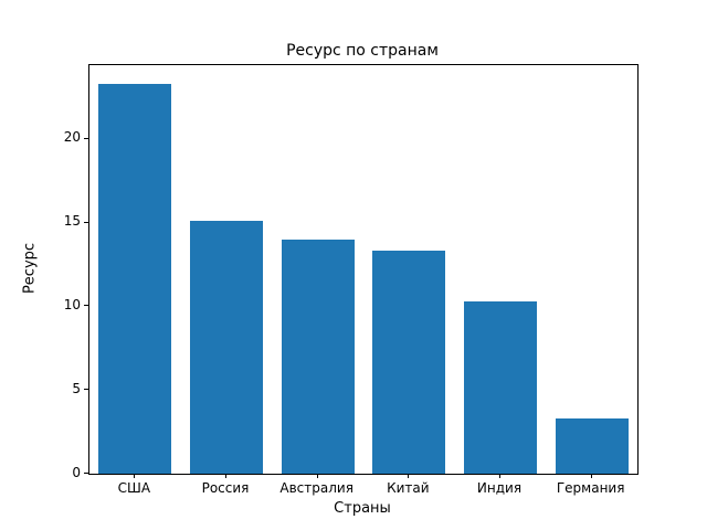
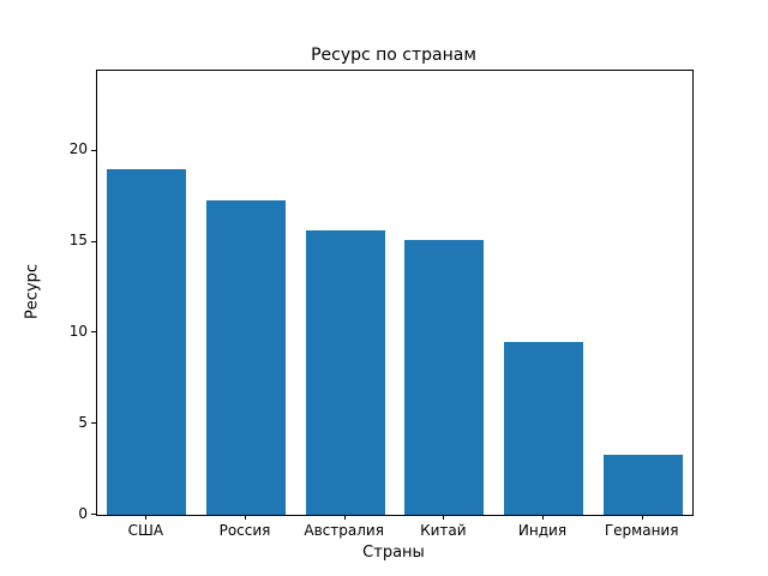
США: 23.3 -> 19.0
Россия: 15.1 -> 17.3
Австралия: 14.0 -> 15.6
Китай: 13.3 -> 15.1
Индия: 10.3 -> 9.5
